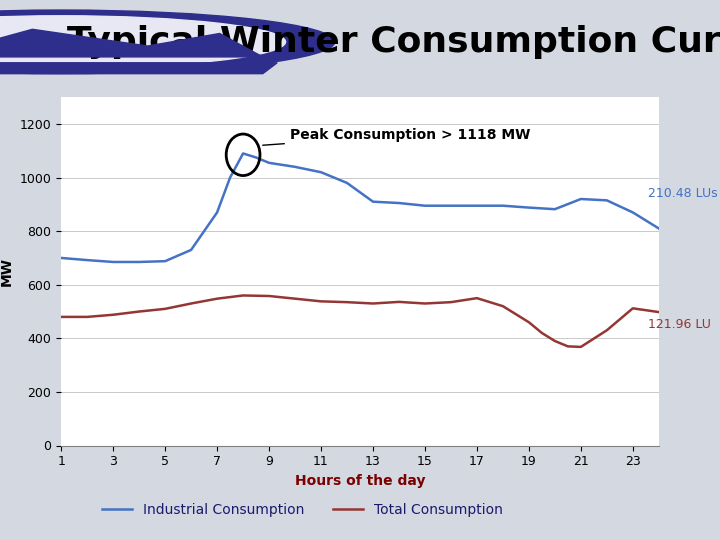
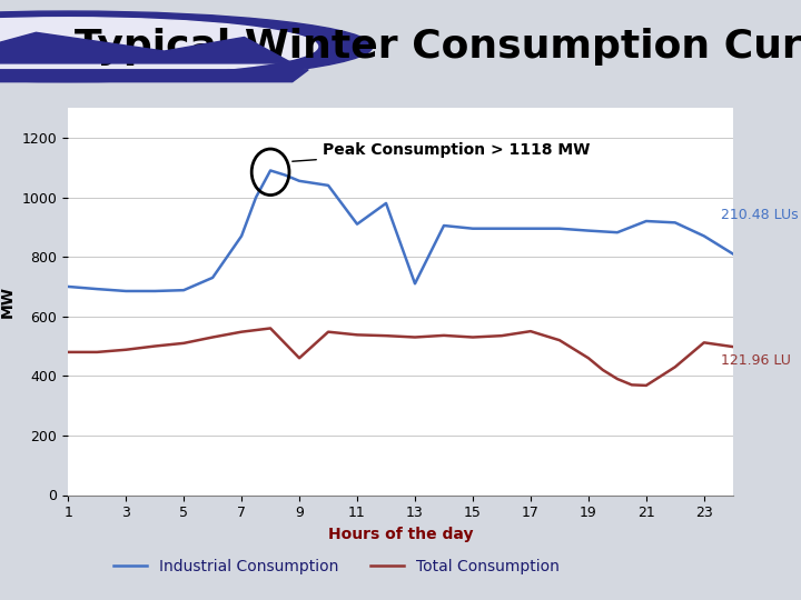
Total Consumption/9: 558 -> 460
Industrial Consumption/11: 1020 -> 910
Industrial Consumption/13: 910 -> 710
